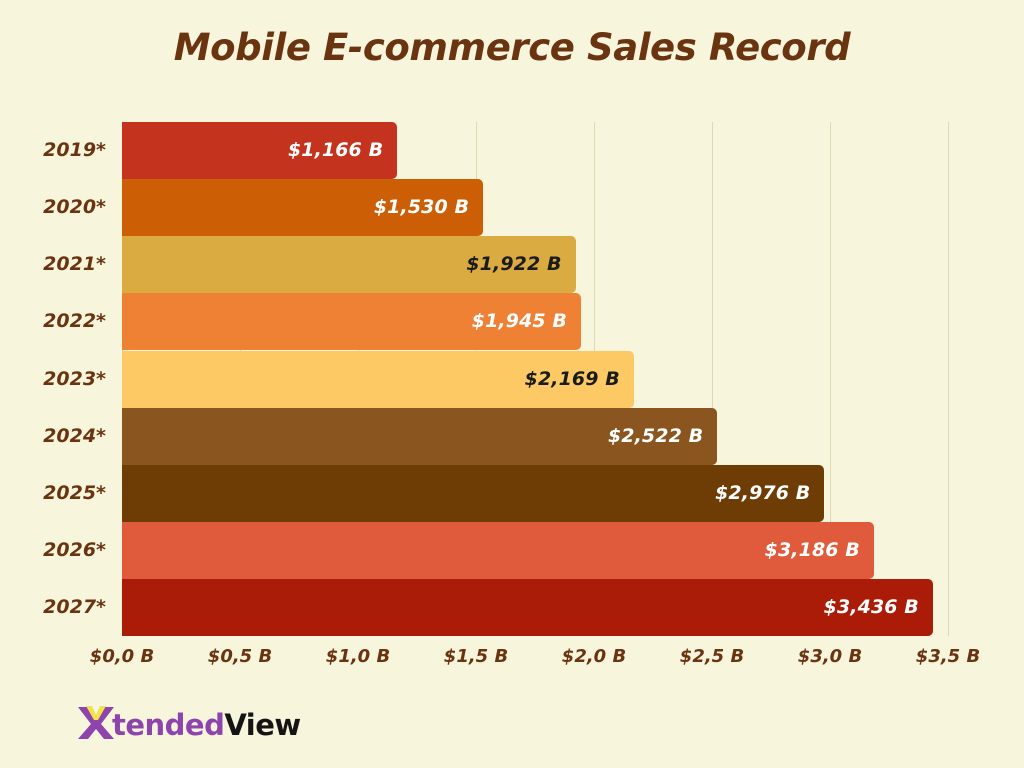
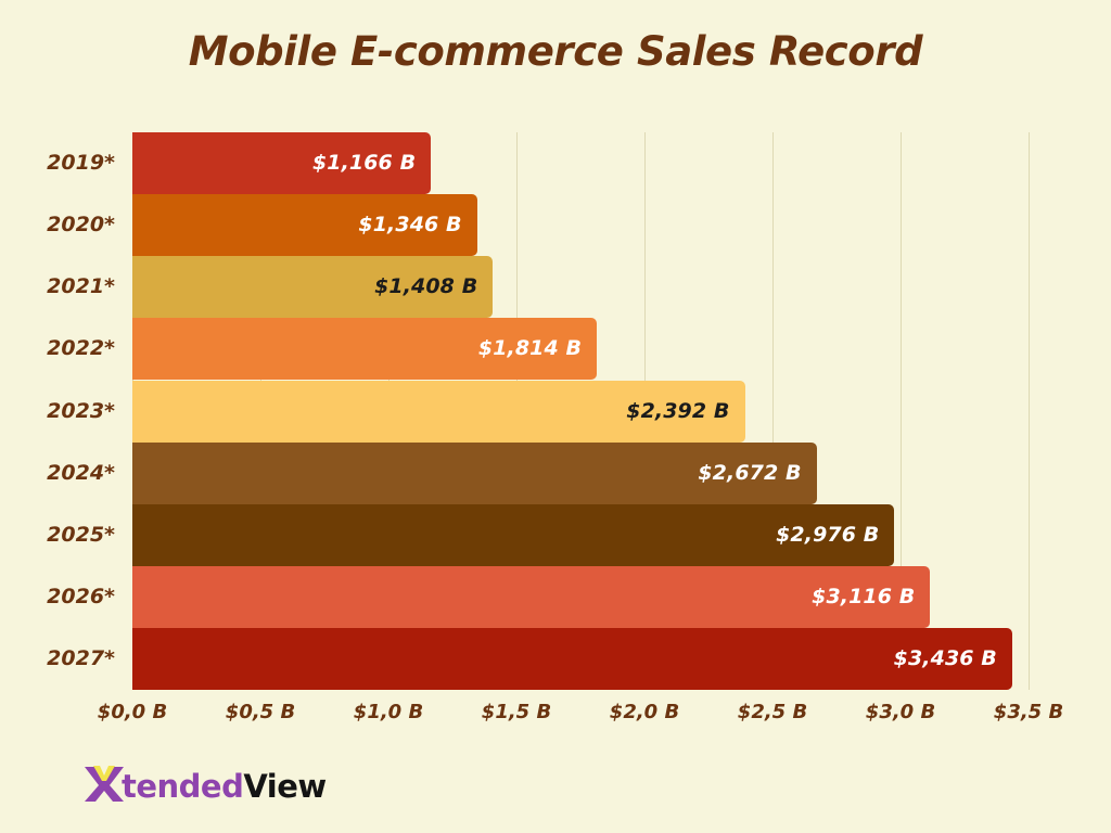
2020*: $1,530 -> $1,346
2021*: $1,922 -> $1,408
2022*: $1,945 -> $1,814
2023*: $2,169 -> $2,392
2024*: $2,522 -> $2,672
2026*: $3,186 -> $3,116
